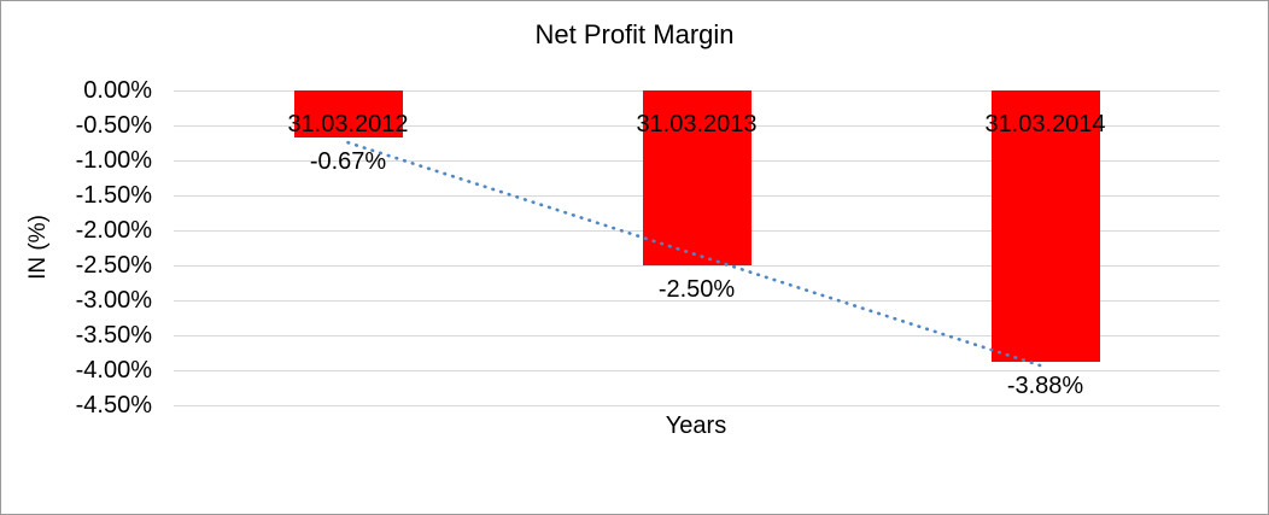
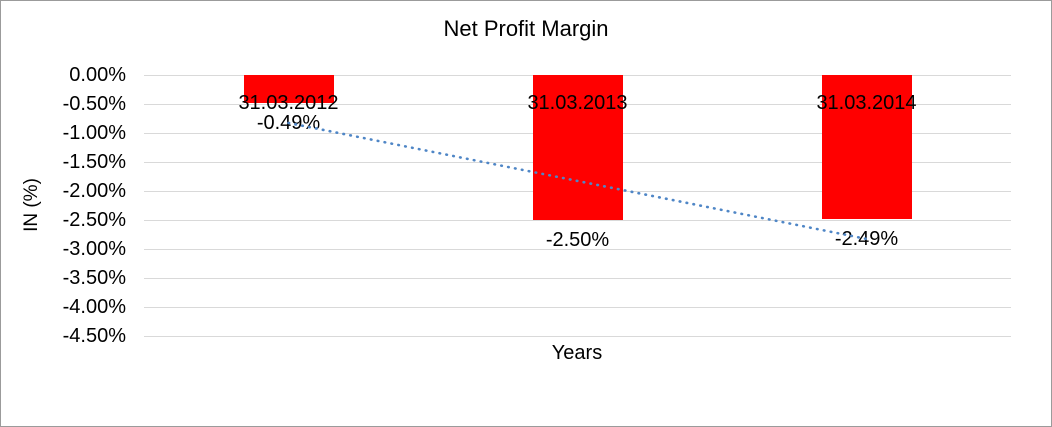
31.03.2012: -0.67% -> -0.49%
31.03.2014: -3.88% -> -2.49%
